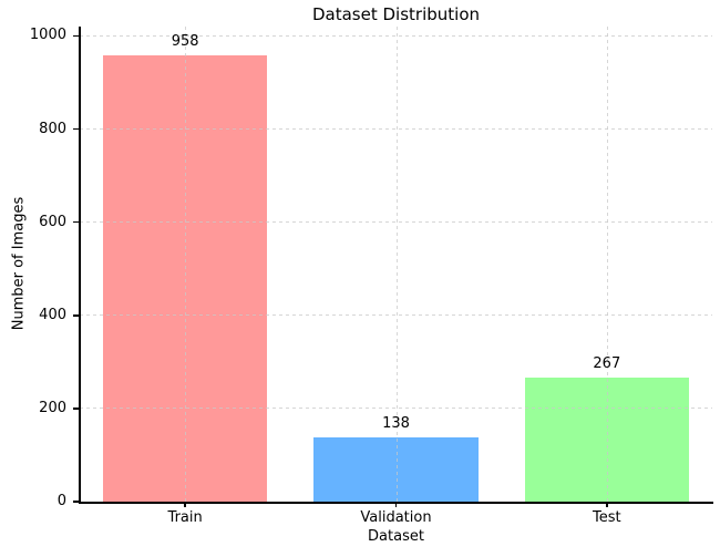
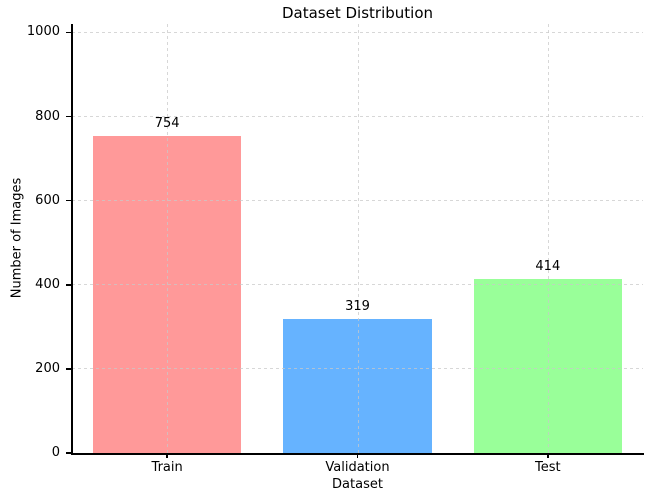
Train: 958 -> 754
Validation: 138 -> 319
Test: 267 -> 414
